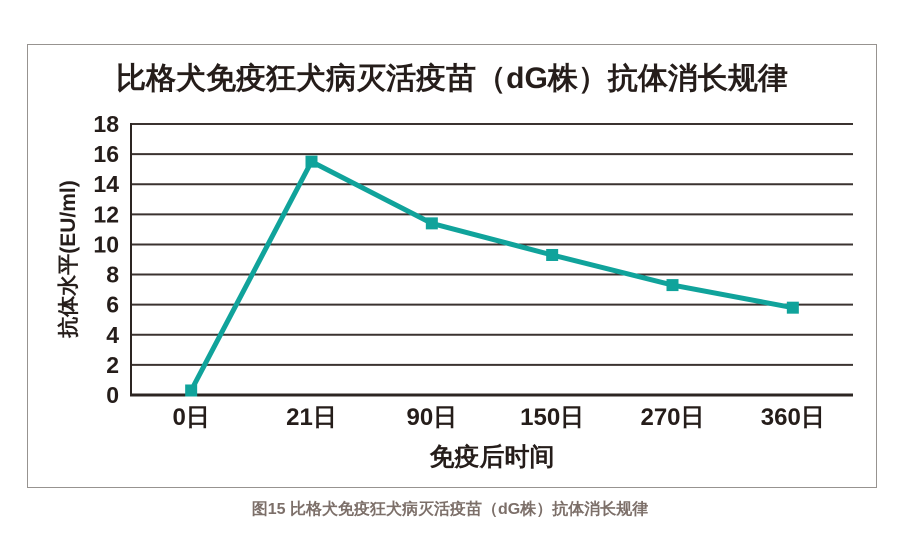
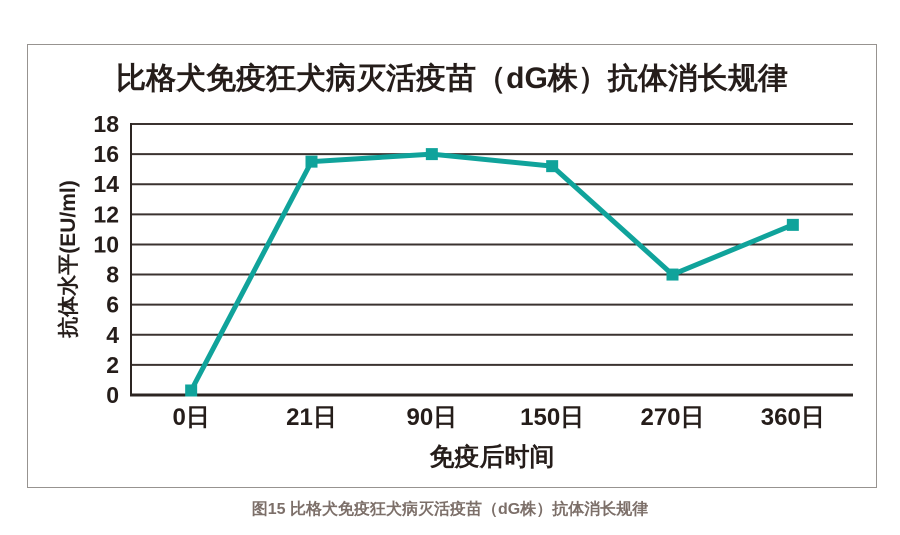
90日: 11.4 -> 16.0
150日: 9.3 -> 15.2
270日: 7.3 -> 8.0
360日: 5.8 -> 11.3
